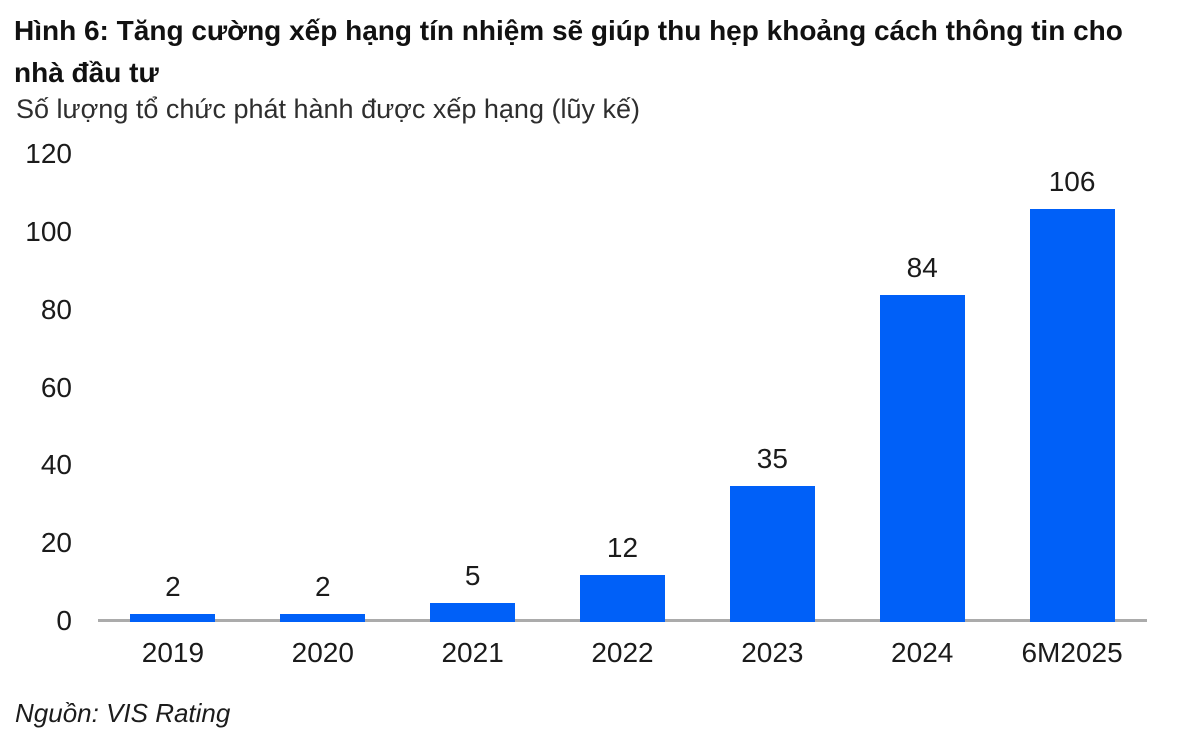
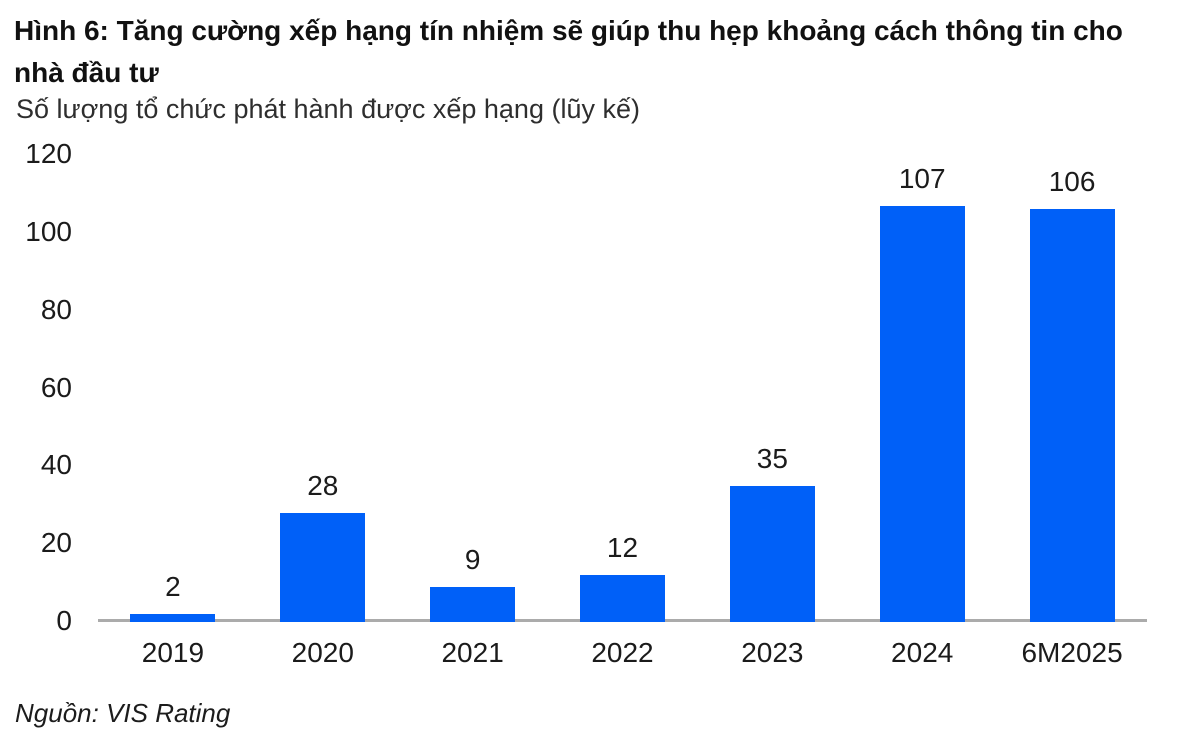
2020: 2 -> 28
2021: 5 -> 9
2024: 84 -> 107
